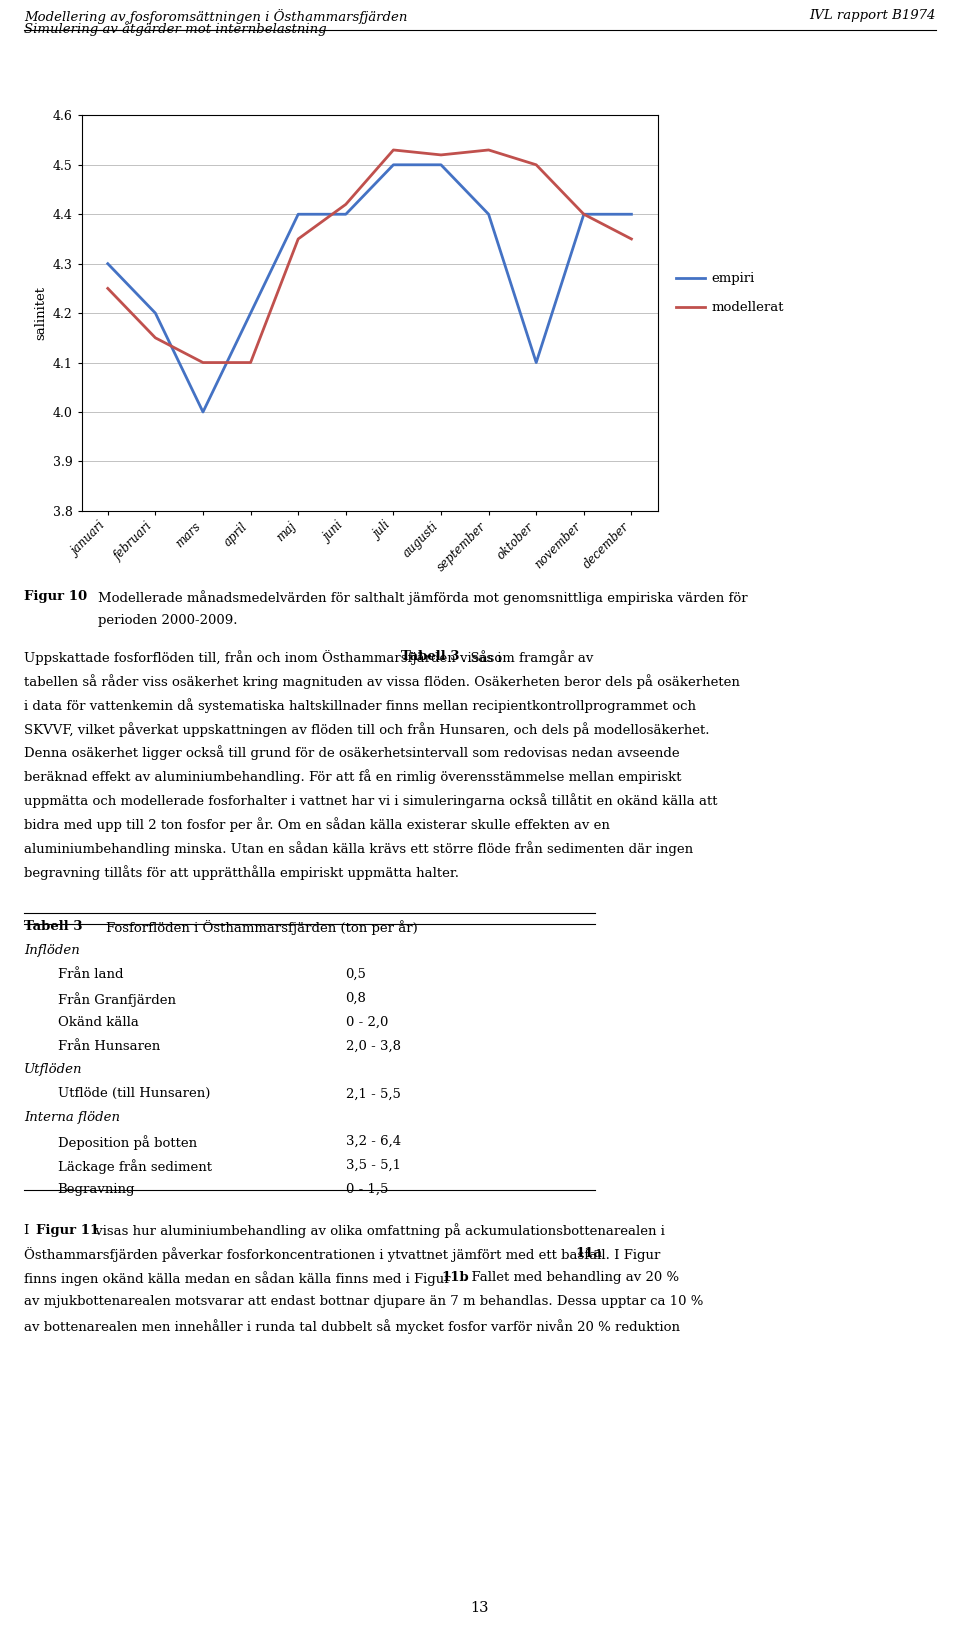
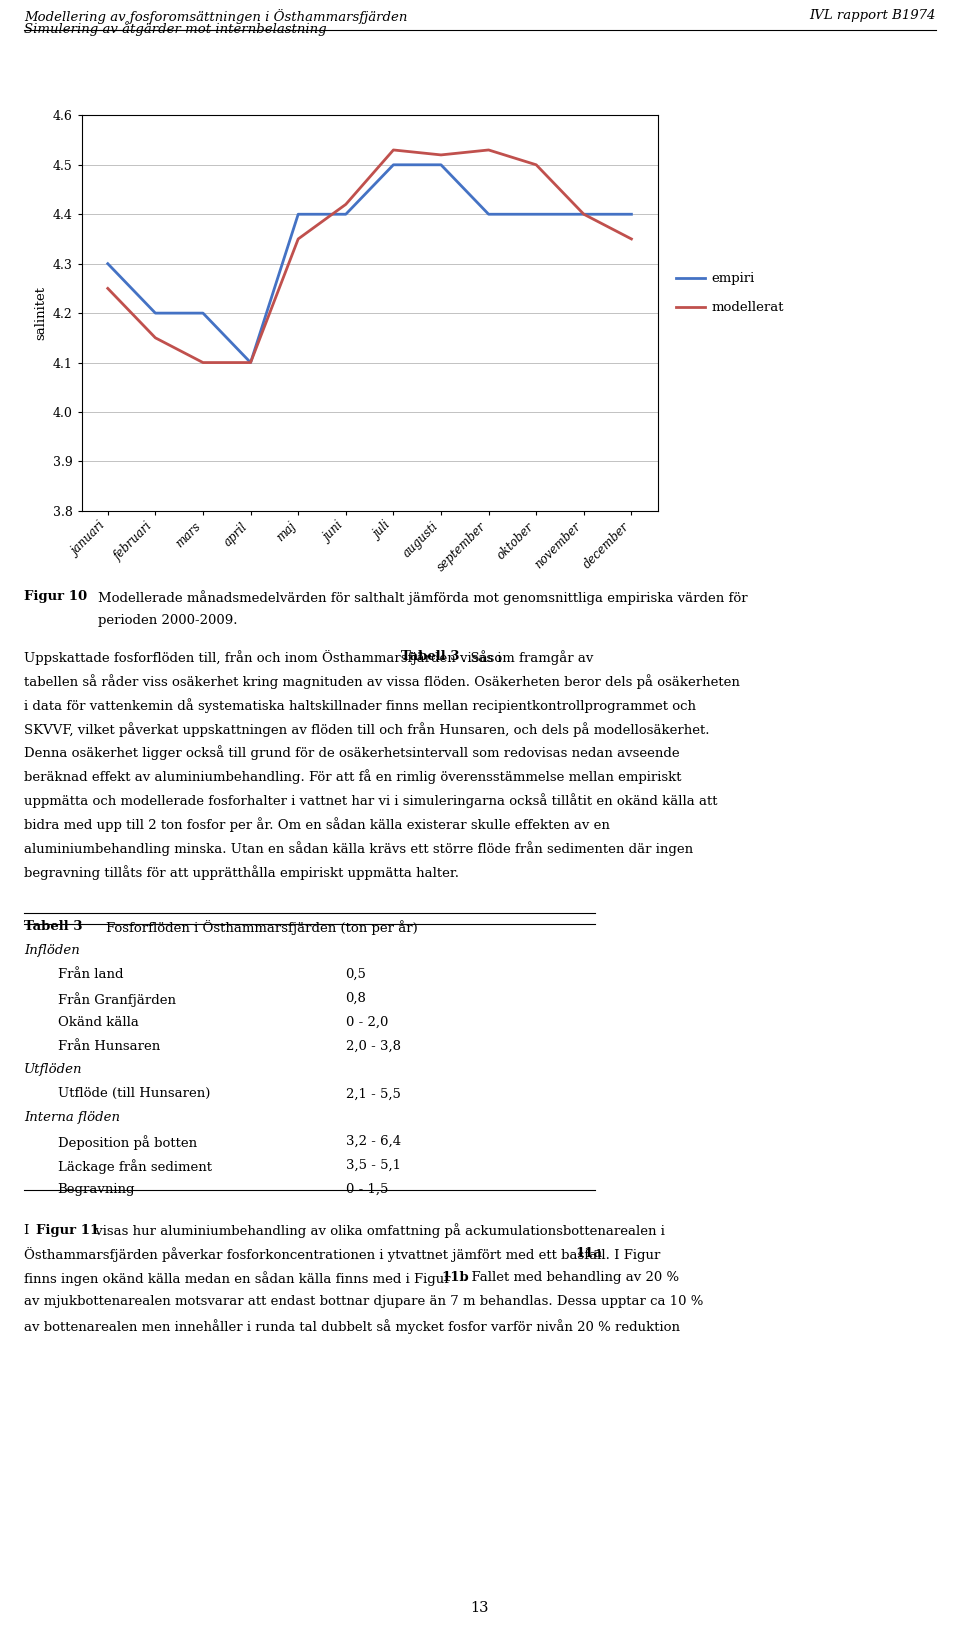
empiri/mars: 4.0 -> 4.2
empiri/april: 4.2 -> 4.1
empiri/oktober: 4.1 -> 4.4
